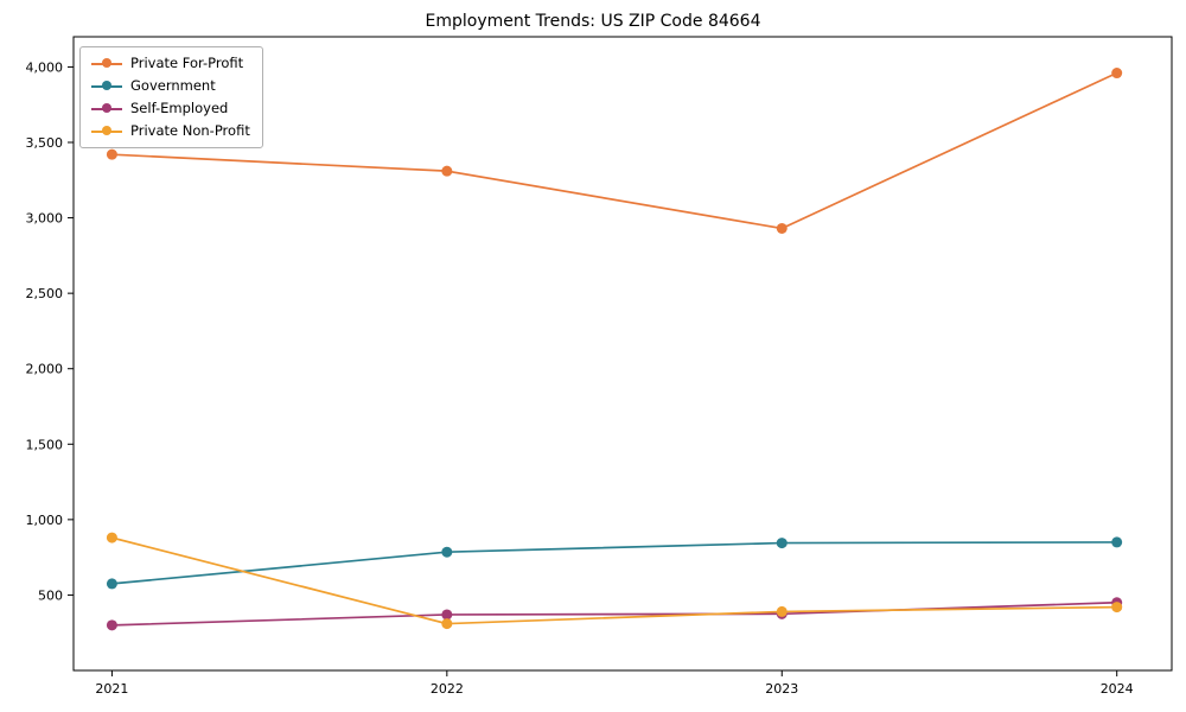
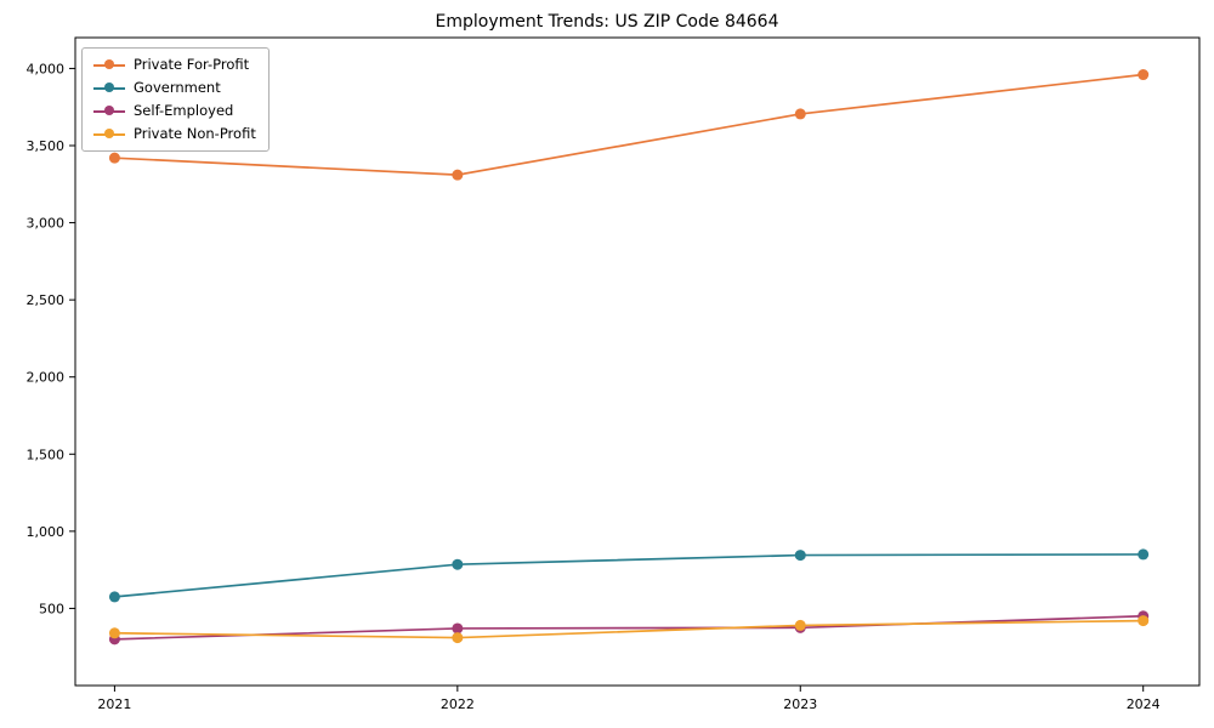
Private Non-Profit/2021: 880 -> 340
Private For-Profit/2023: 2930 -> 3700
